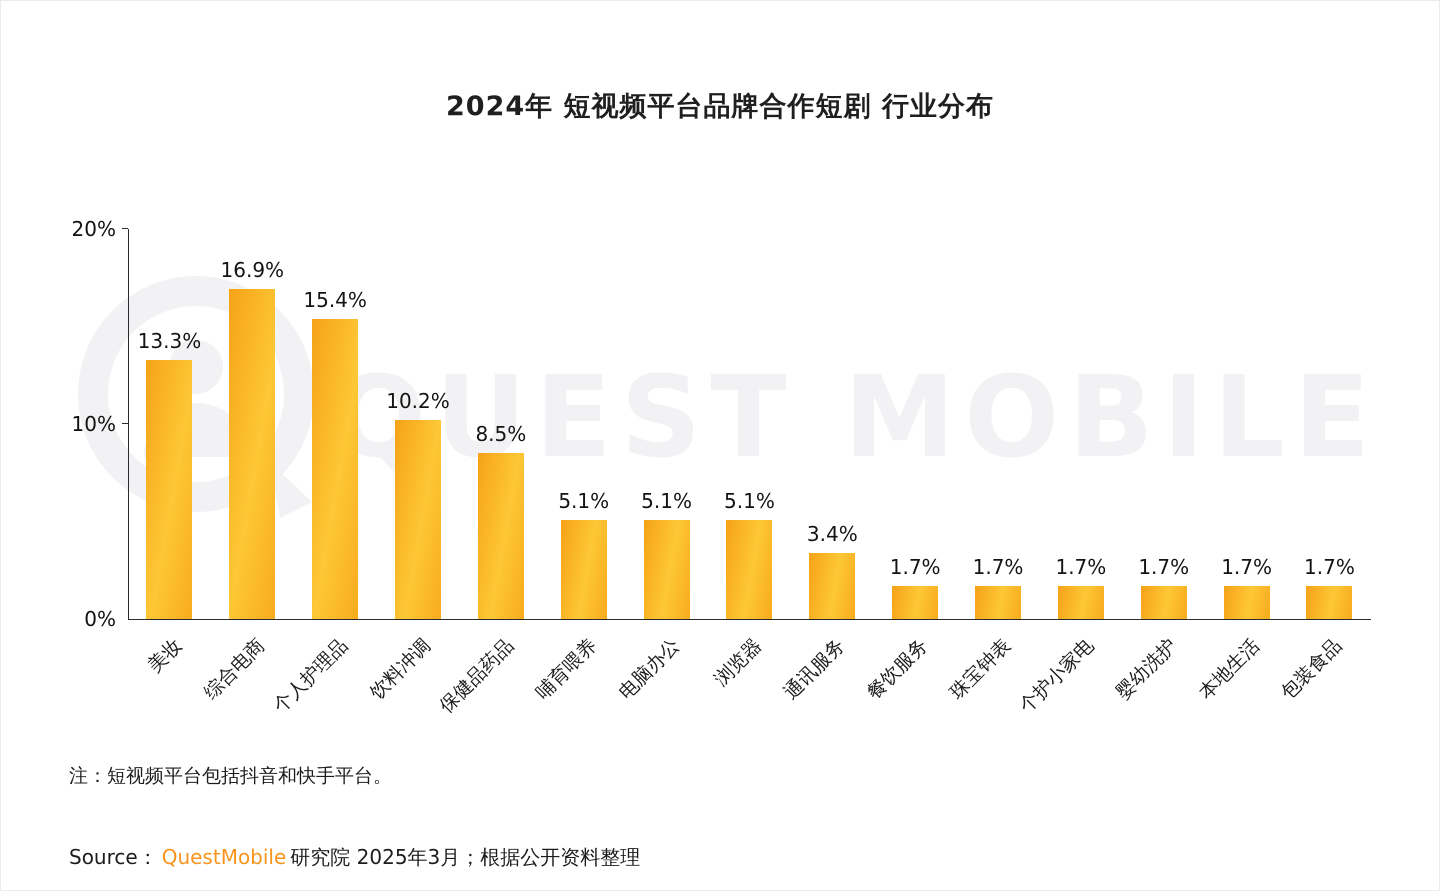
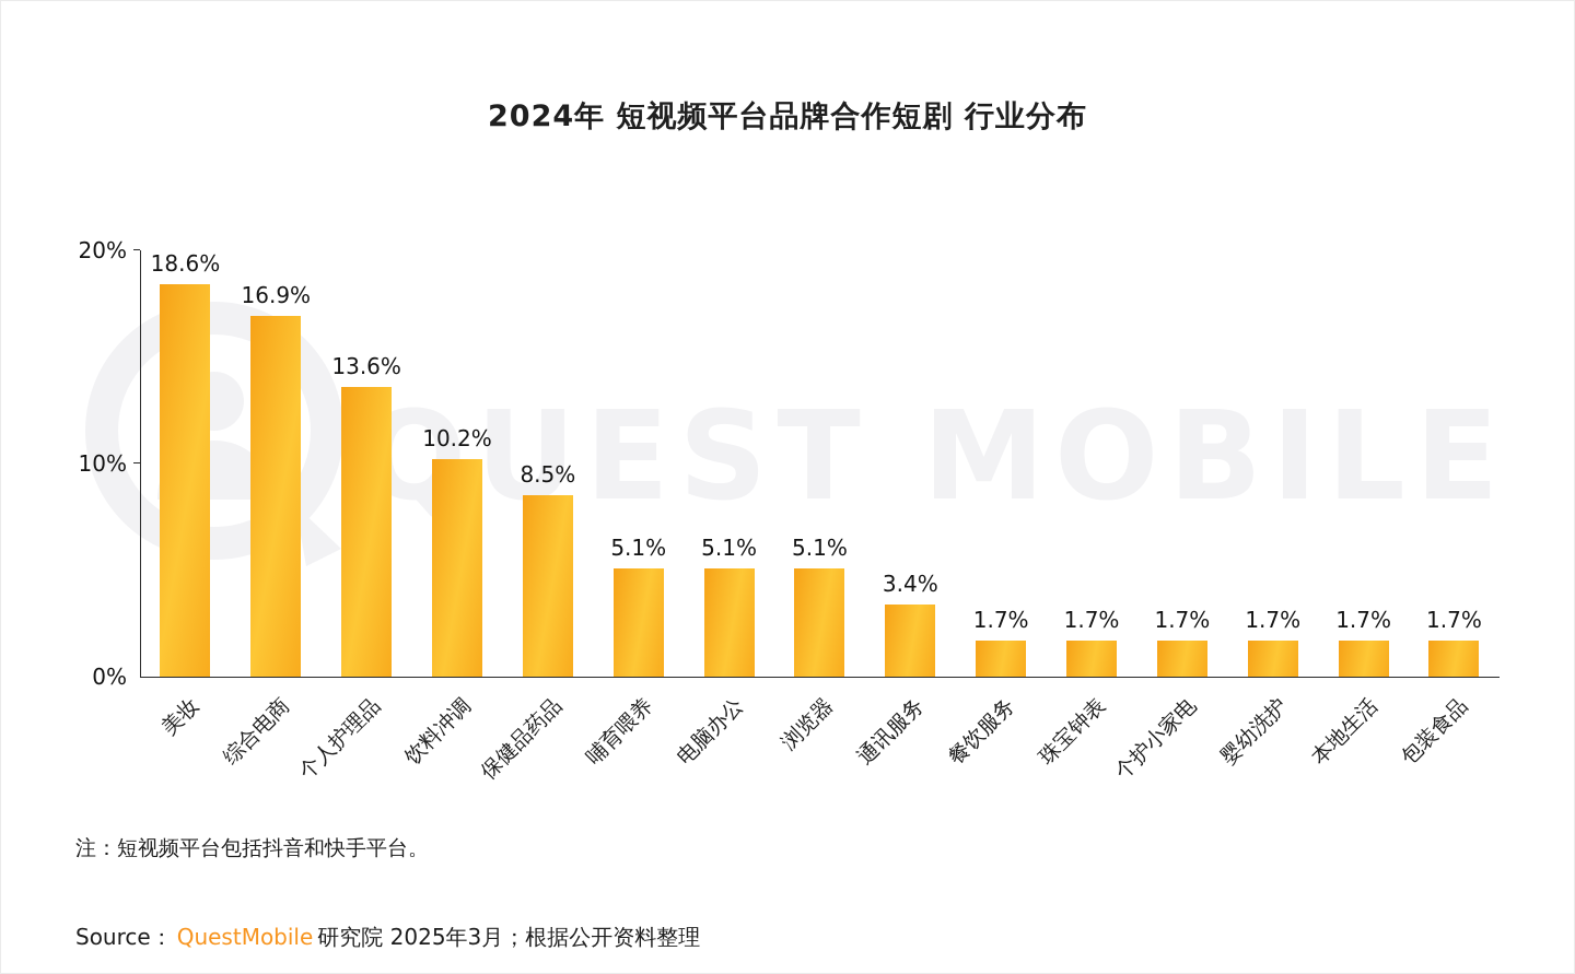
美妆: 13.3% -> 18.6%
个人护理品: 15.4% -> 13.6%
